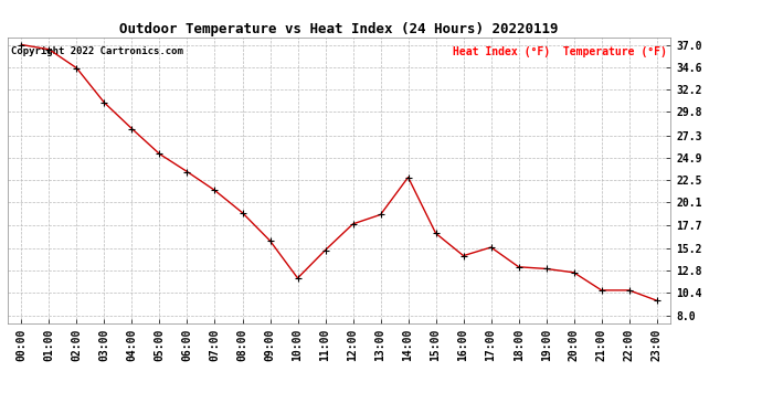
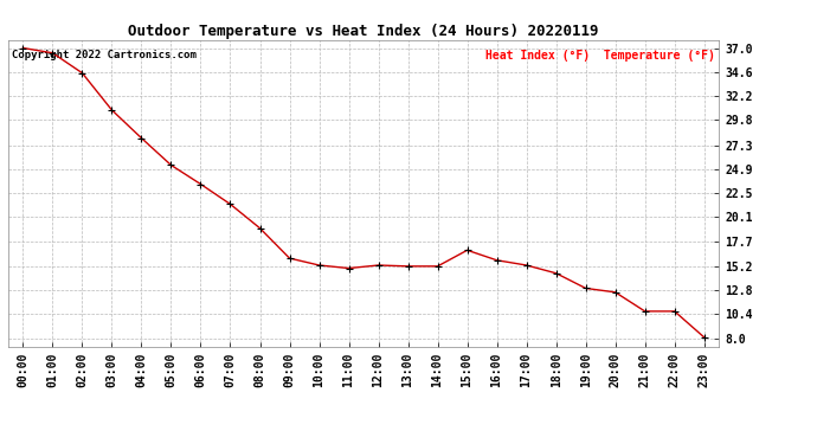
10:00: 12.0 -> 15.3
12:00: 17.8 -> 15.3
13:00: 18.8 -> 15.2
14:00: 22.8 -> 15.2
16:00: 14.4 -> 15.8
18:00: 13.2 -> 14.5
23:00: 9.6 -> 8.1
